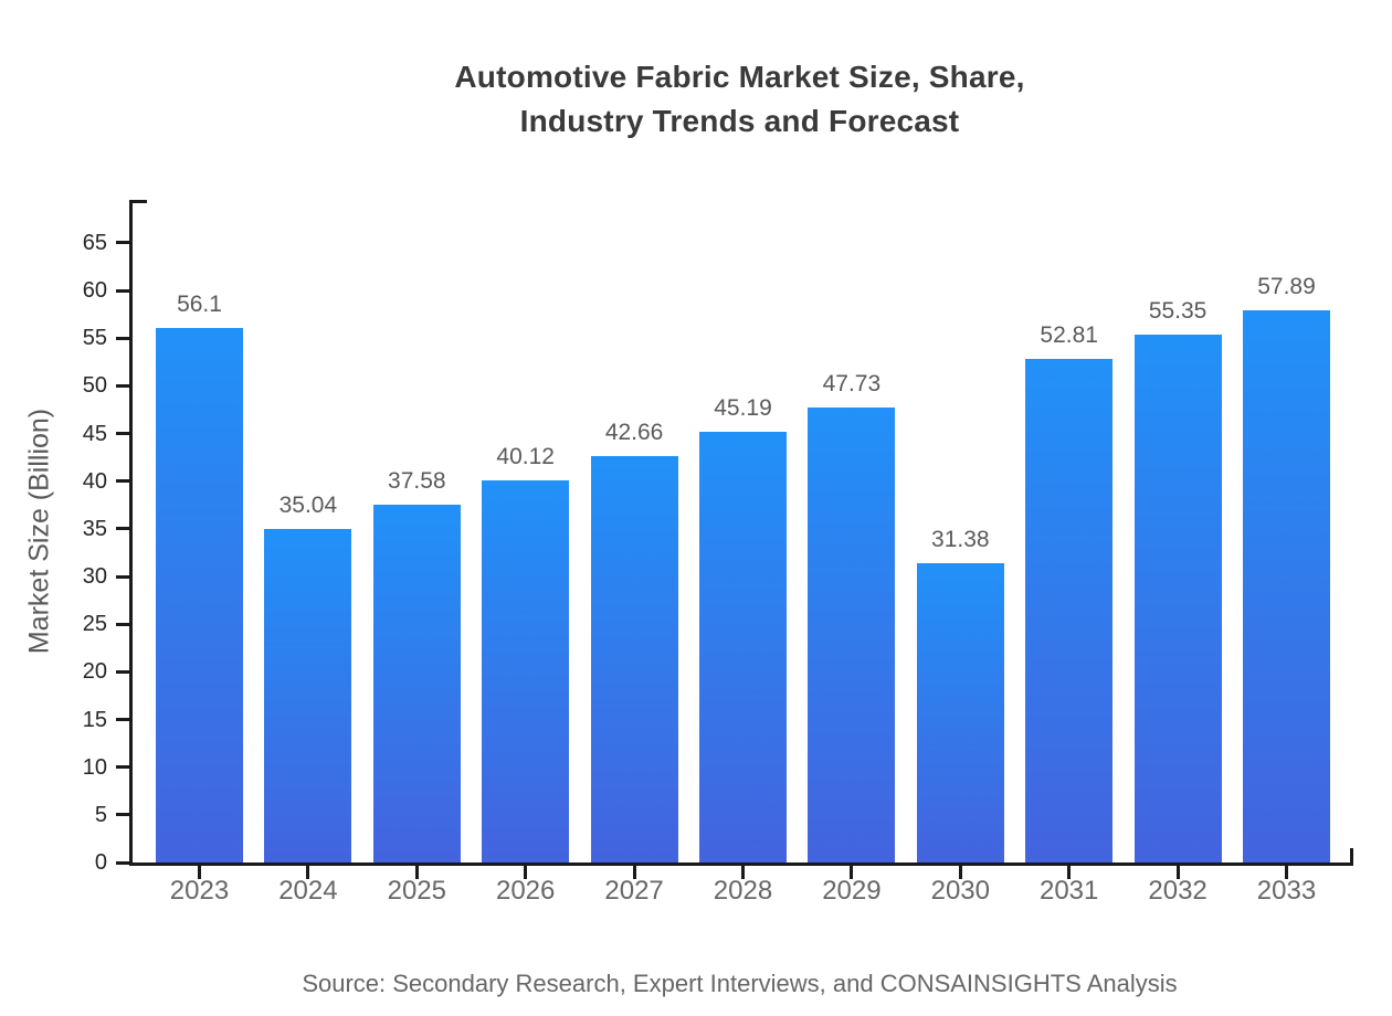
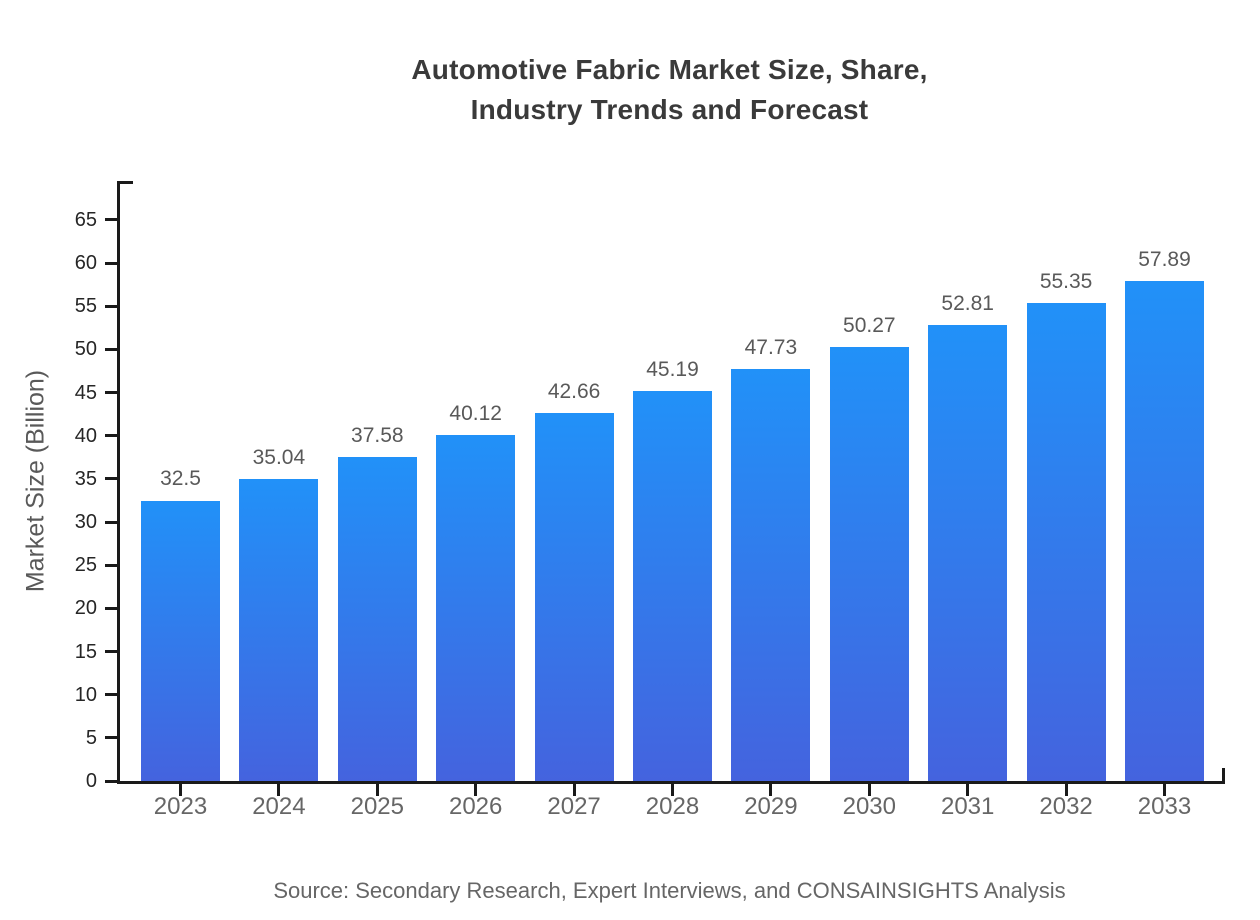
2023: 56.1 -> 32.5
2030: 31.38 -> 50.27
